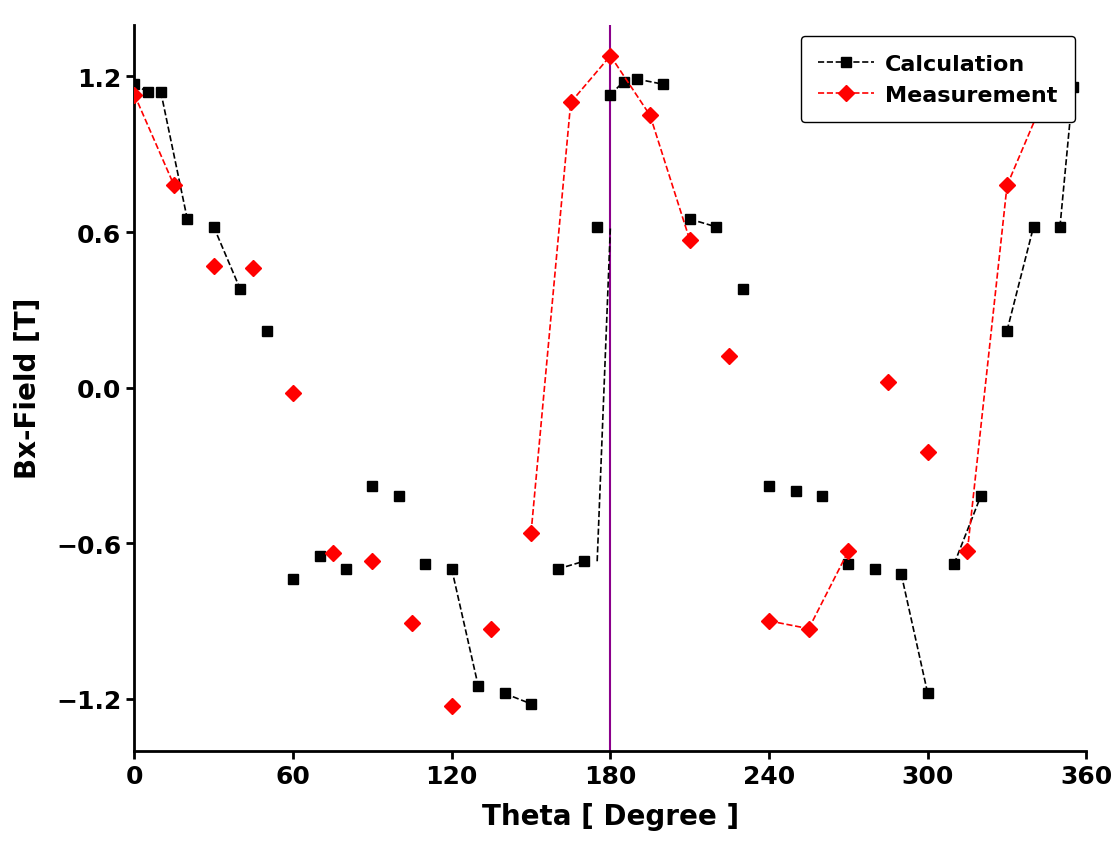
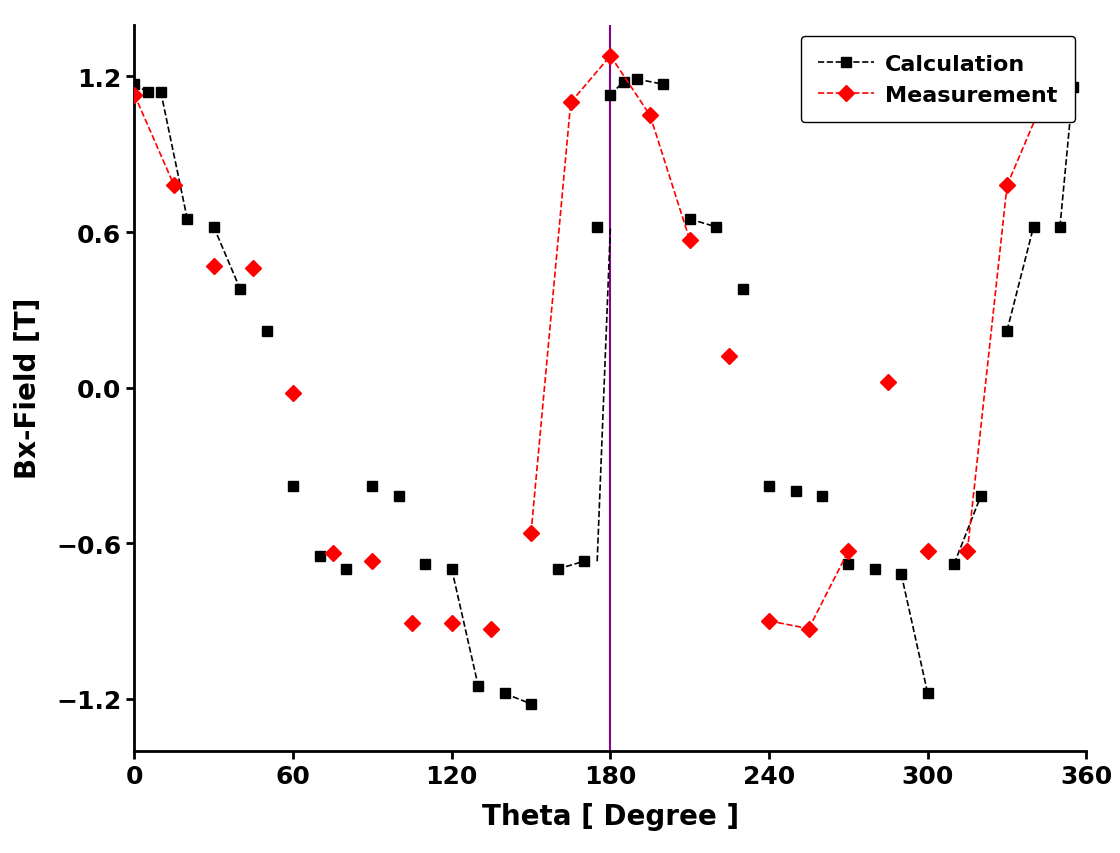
Calculation/60: -0.74 -> -0.38
Measurement/120: -1.23 -> -0.91
Measurement/300: -0.25 -> -0.63
